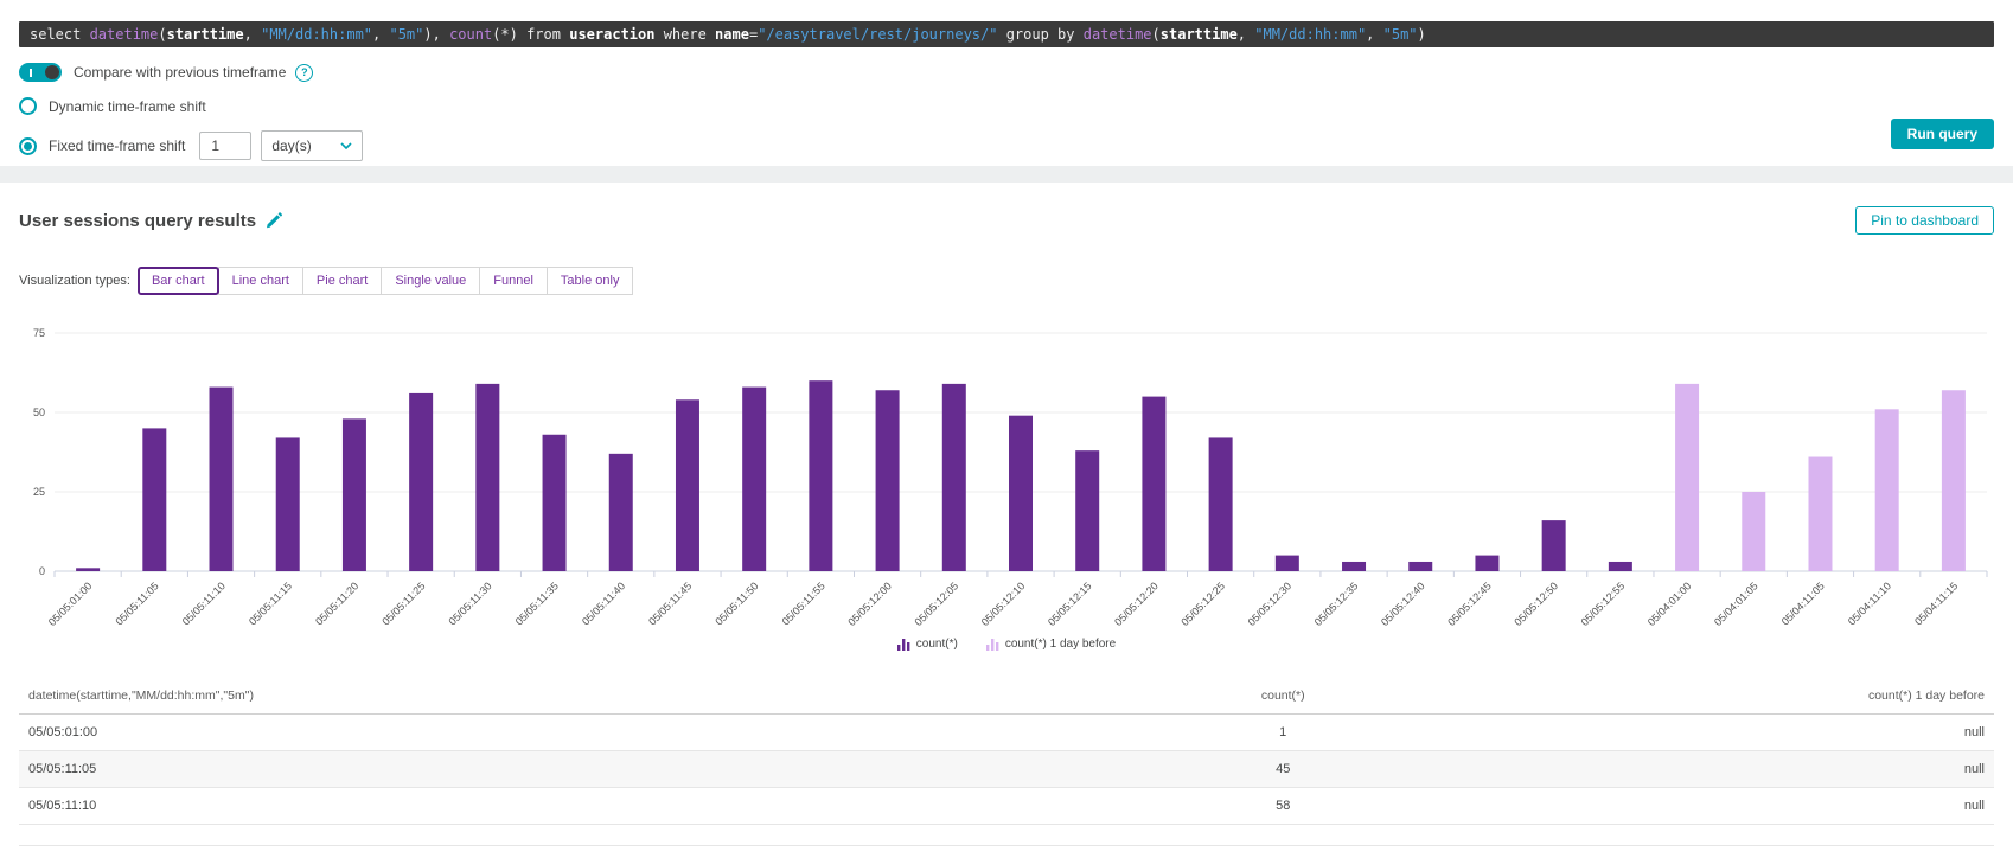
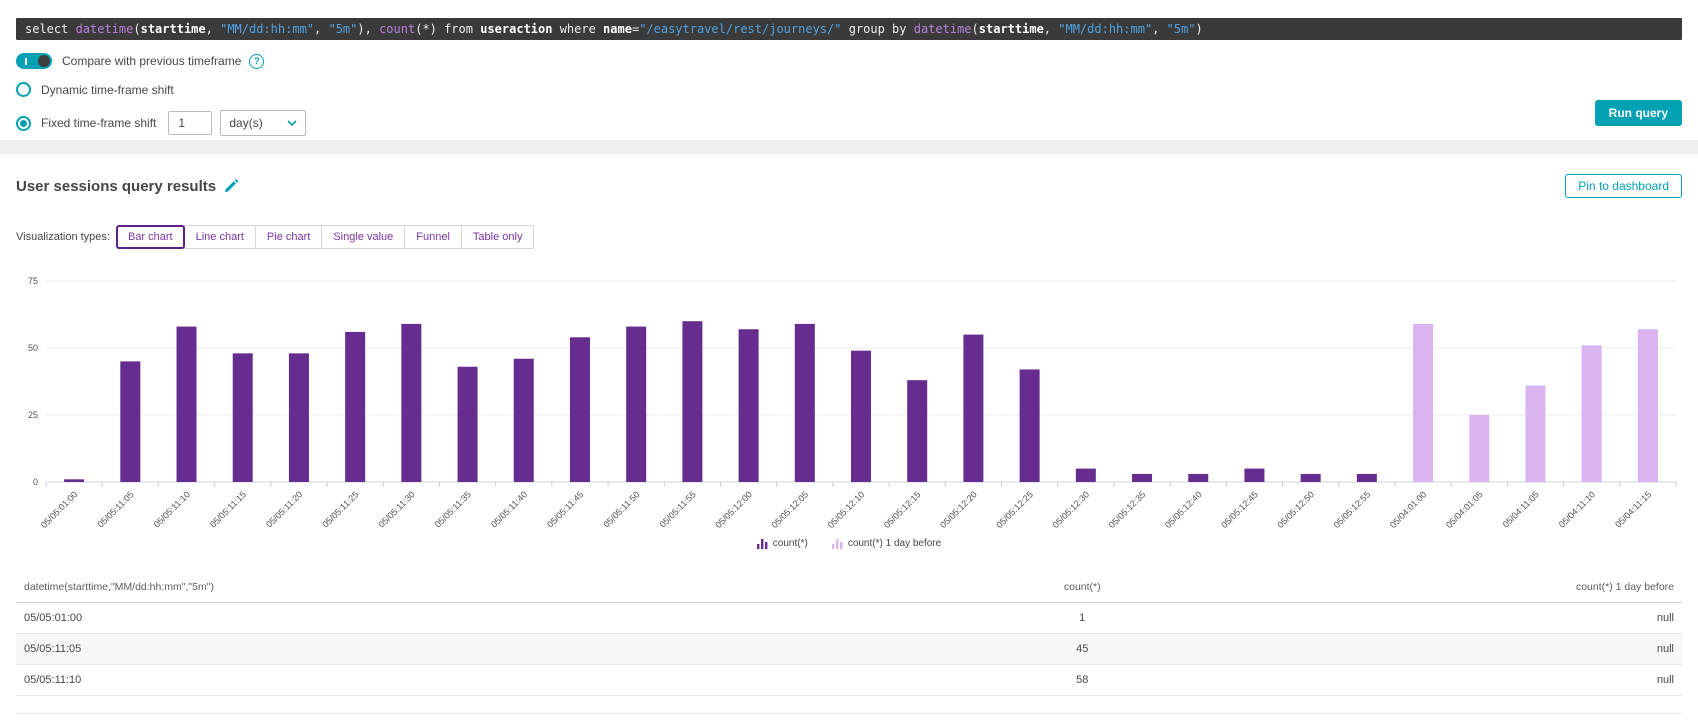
05/05:11:15: 42 -> 48
05/05:11:40: 37 -> 46
05/05:12:50: 16 -> 3
